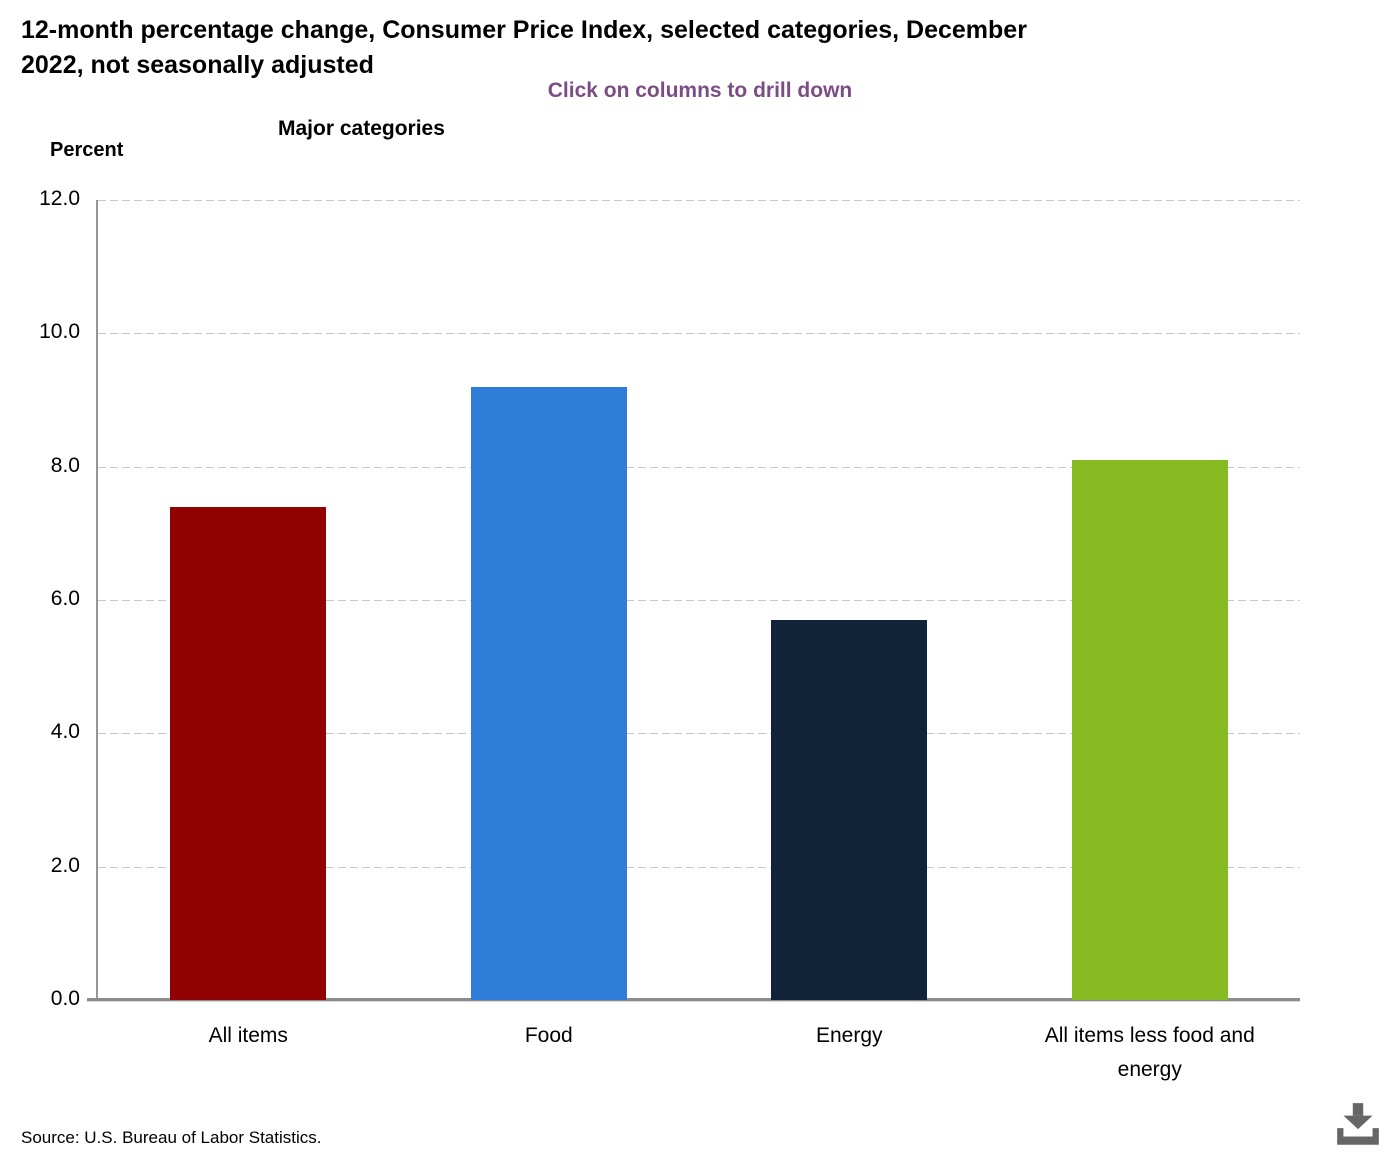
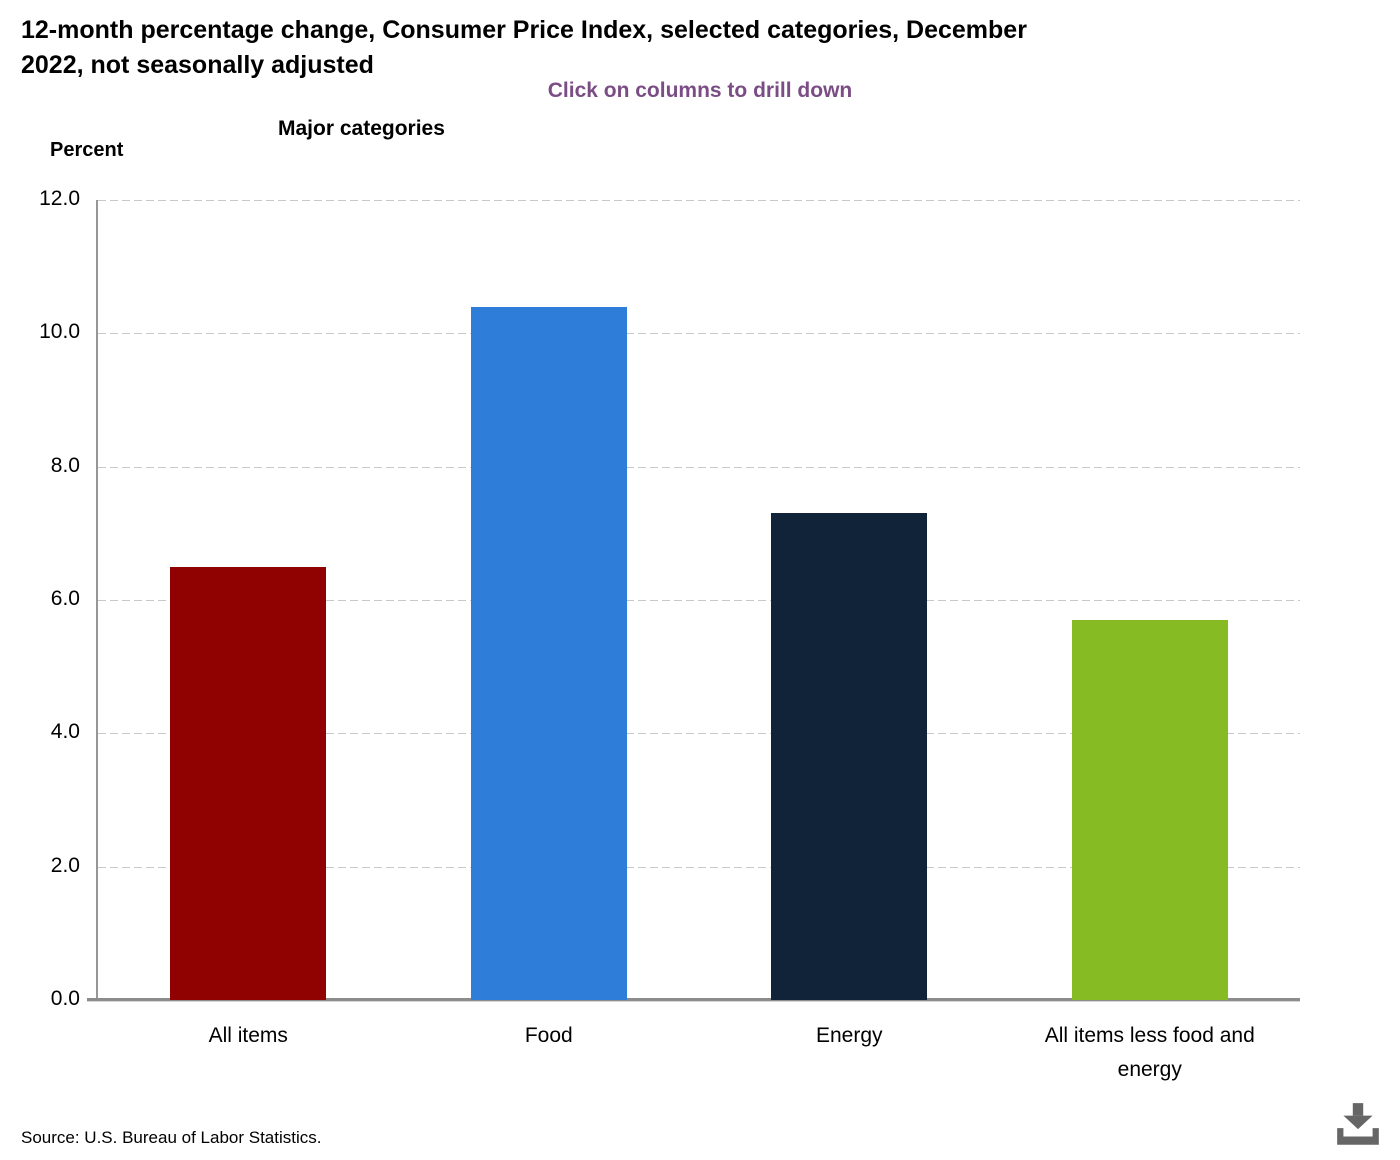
All items: 7.4 -> 6.5
Food: 9.2 -> 10.4
Energy: 5.7 -> 7.3
All items less food and energy: 8.1 -> 5.7
